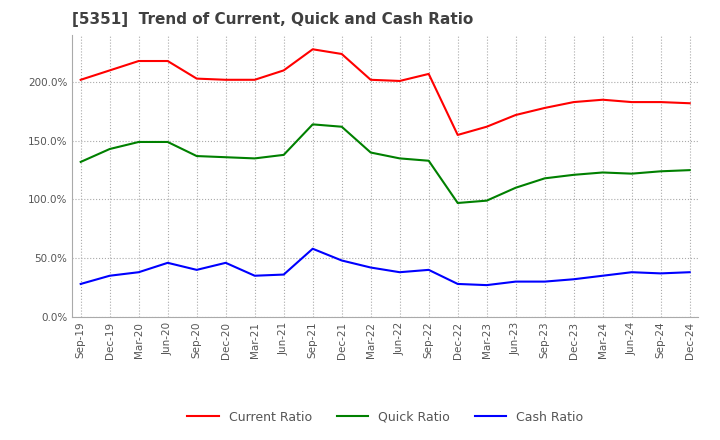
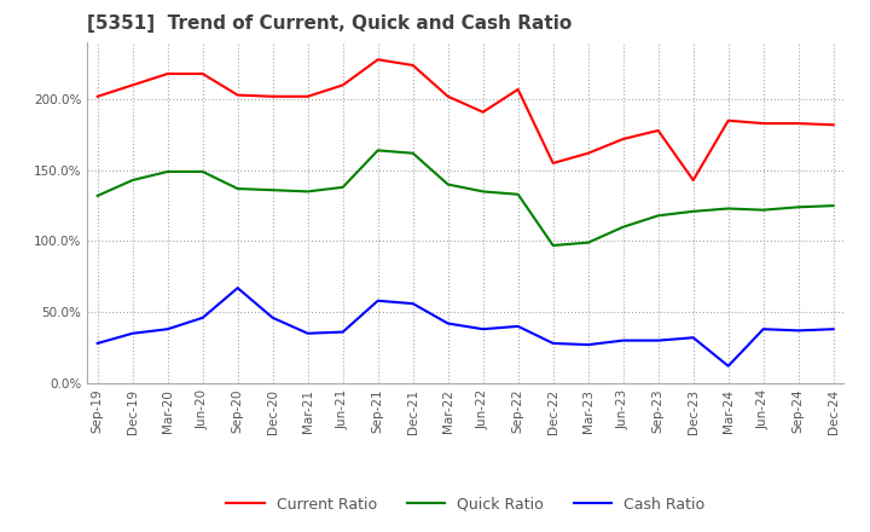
Cash Ratio/Sep-20: 40% -> 67%
Cash Ratio/Dec-21: 48% -> 56%
Current Ratio/Jun-22: 201% -> 191%
Current Ratio/Dec-23: 183% -> 143%
Cash Ratio/Mar-24: 35% -> 12%
